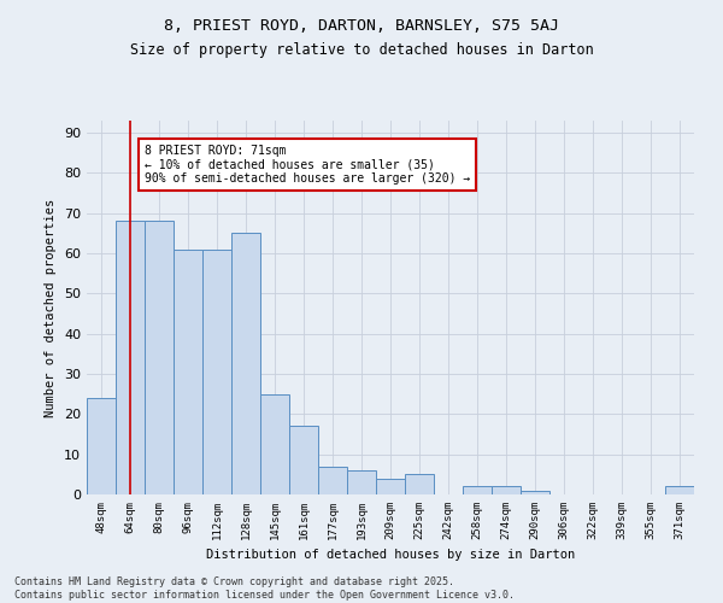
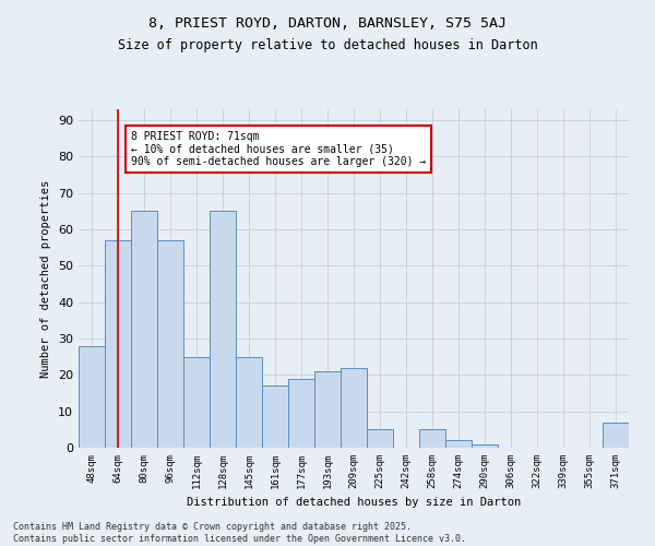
48sqm: 24 -> 28
64sqm: 68 -> 57
80sqm: 68 -> 65
96sqm: 61 -> 57
112sqm: 61 -> 25
177sqm: 7 -> 19
193sqm: 6 -> 21
209sqm: 4 -> 22
258sqm: 2 -> 5
371sqm: 2 -> 7
